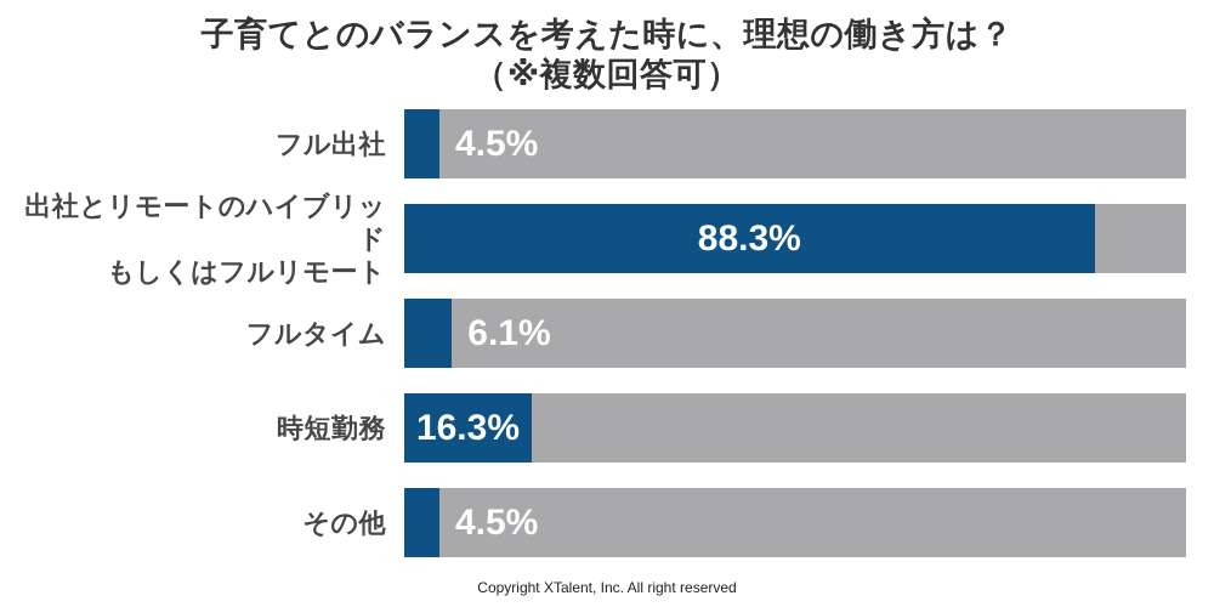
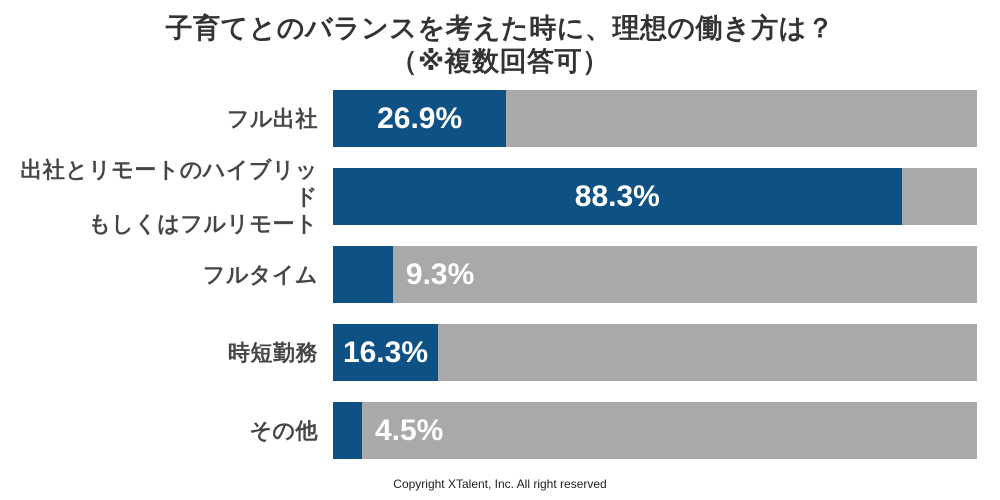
フル出社: 4.5% -> 26.9%
フルタイム: 6.1% -> 9.3%
